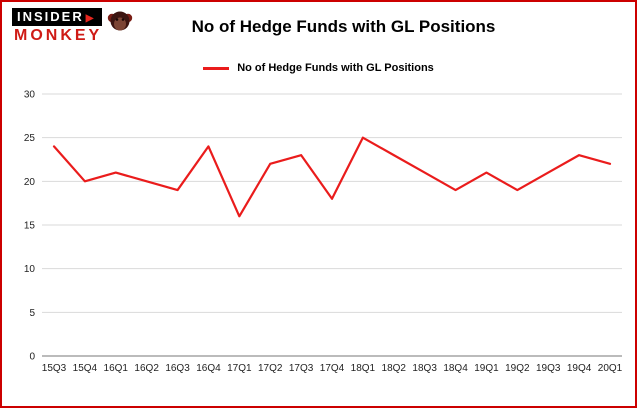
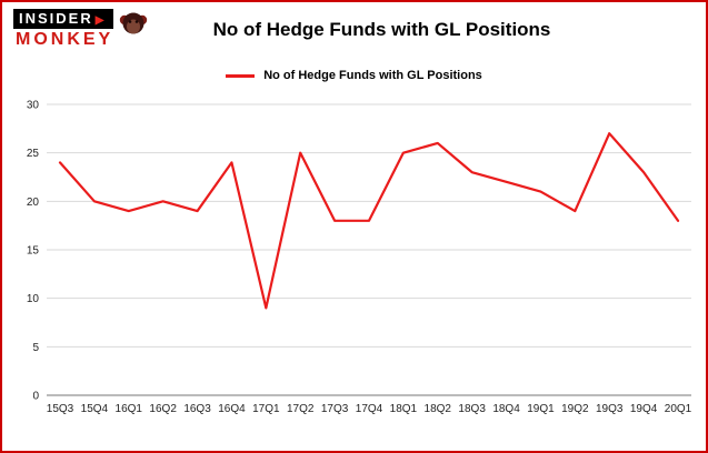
16Q1: 21 -> 19
17Q1: 16 -> 9
17Q2: 22 -> 25
17Q3: 23 -> 18
18Q2: 23 -> 26
18Q3: 21 -> 23
18Q4: 19 -> 22
19Q3: 21 -> 27
20Q1: 22 -> 18
